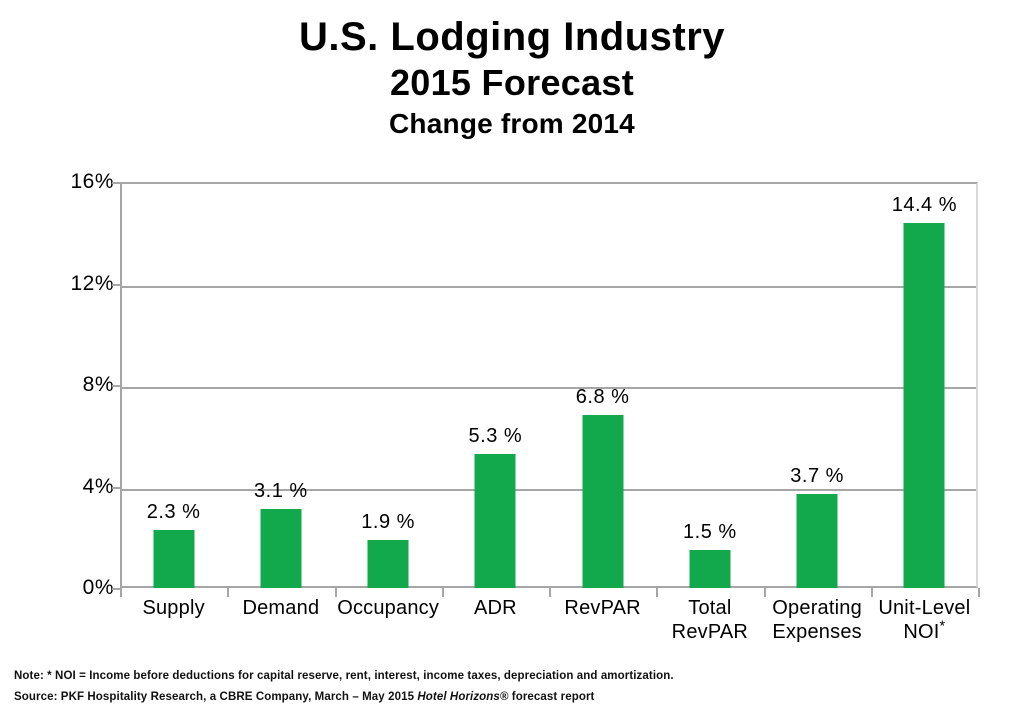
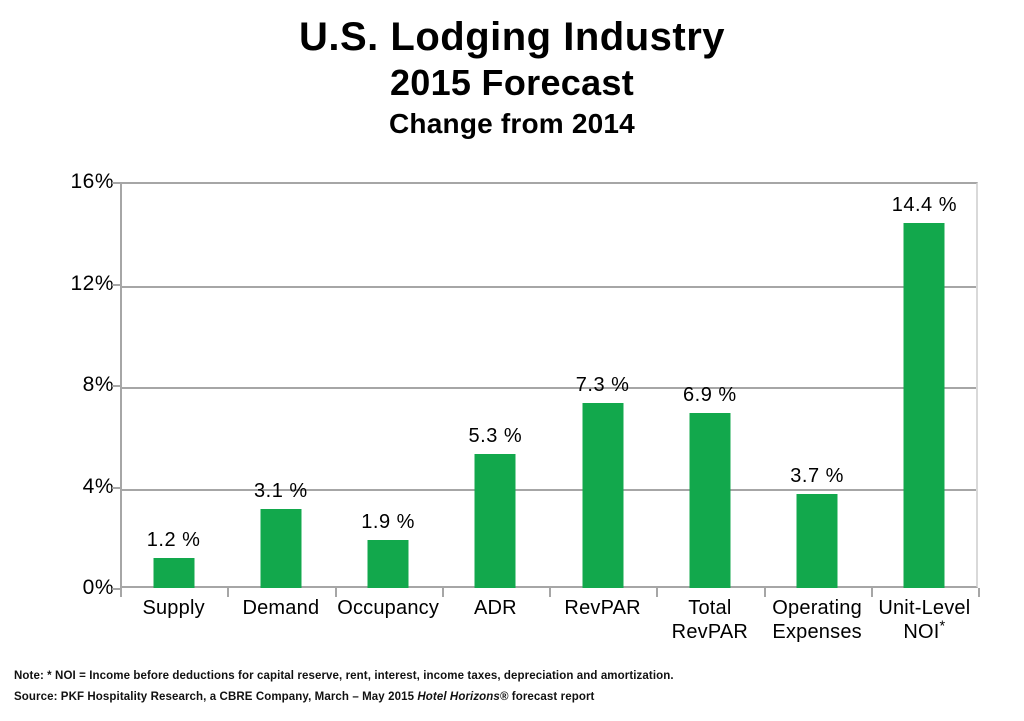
Supply: 2.3 -> 1.2
RevPAR: 6.8 -> 7.3
Total RevPAR: 1.5 -> 6.9
